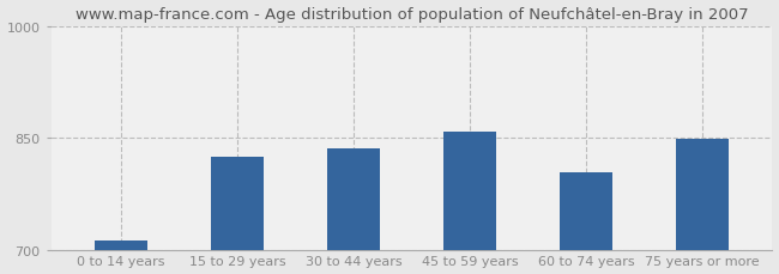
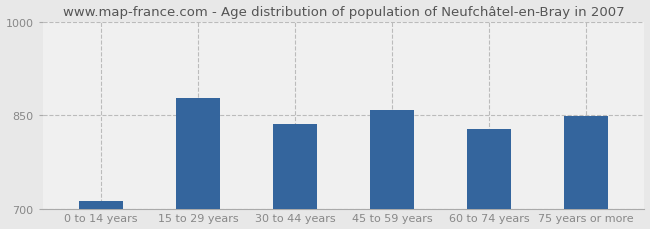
15 to 29 years: 824 -> 878
60 to 74 years: 804 -> 828
